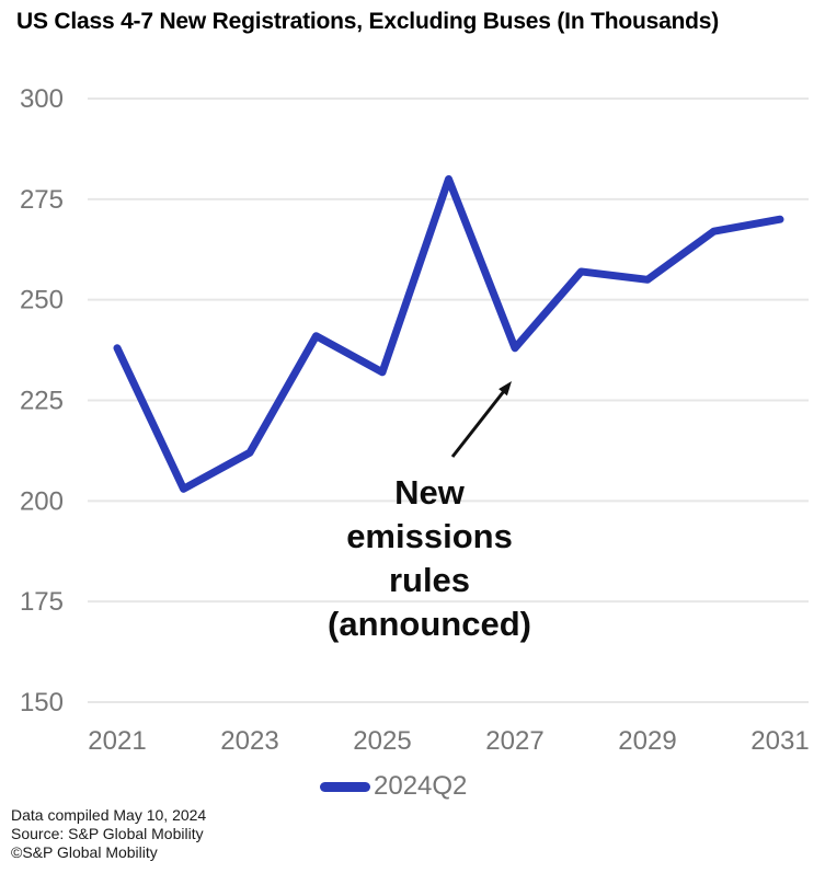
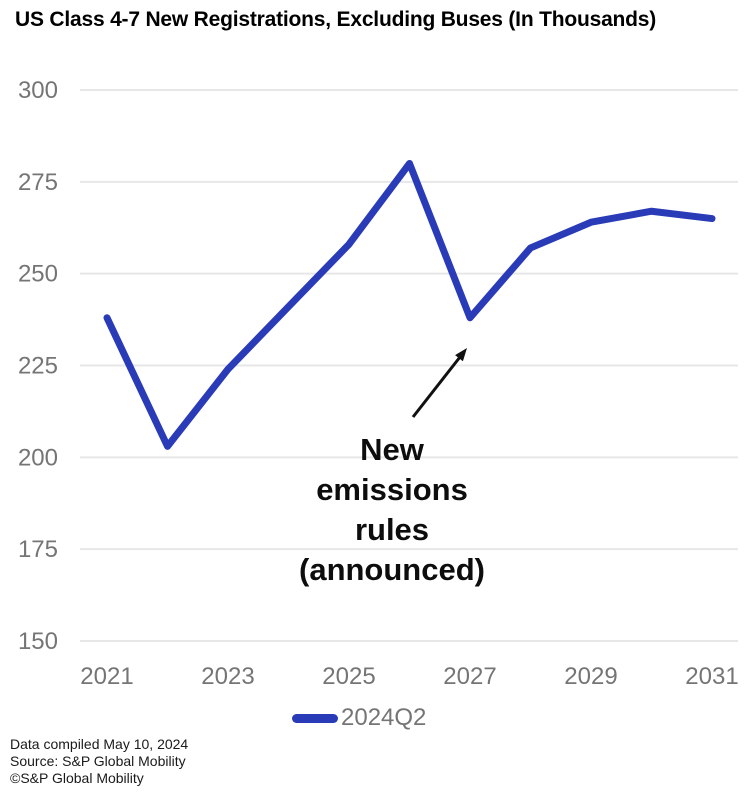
2023: 212 -> 224
2025: 232 -> 258
2029: 255 -> 264
2031: 270 -> 265
